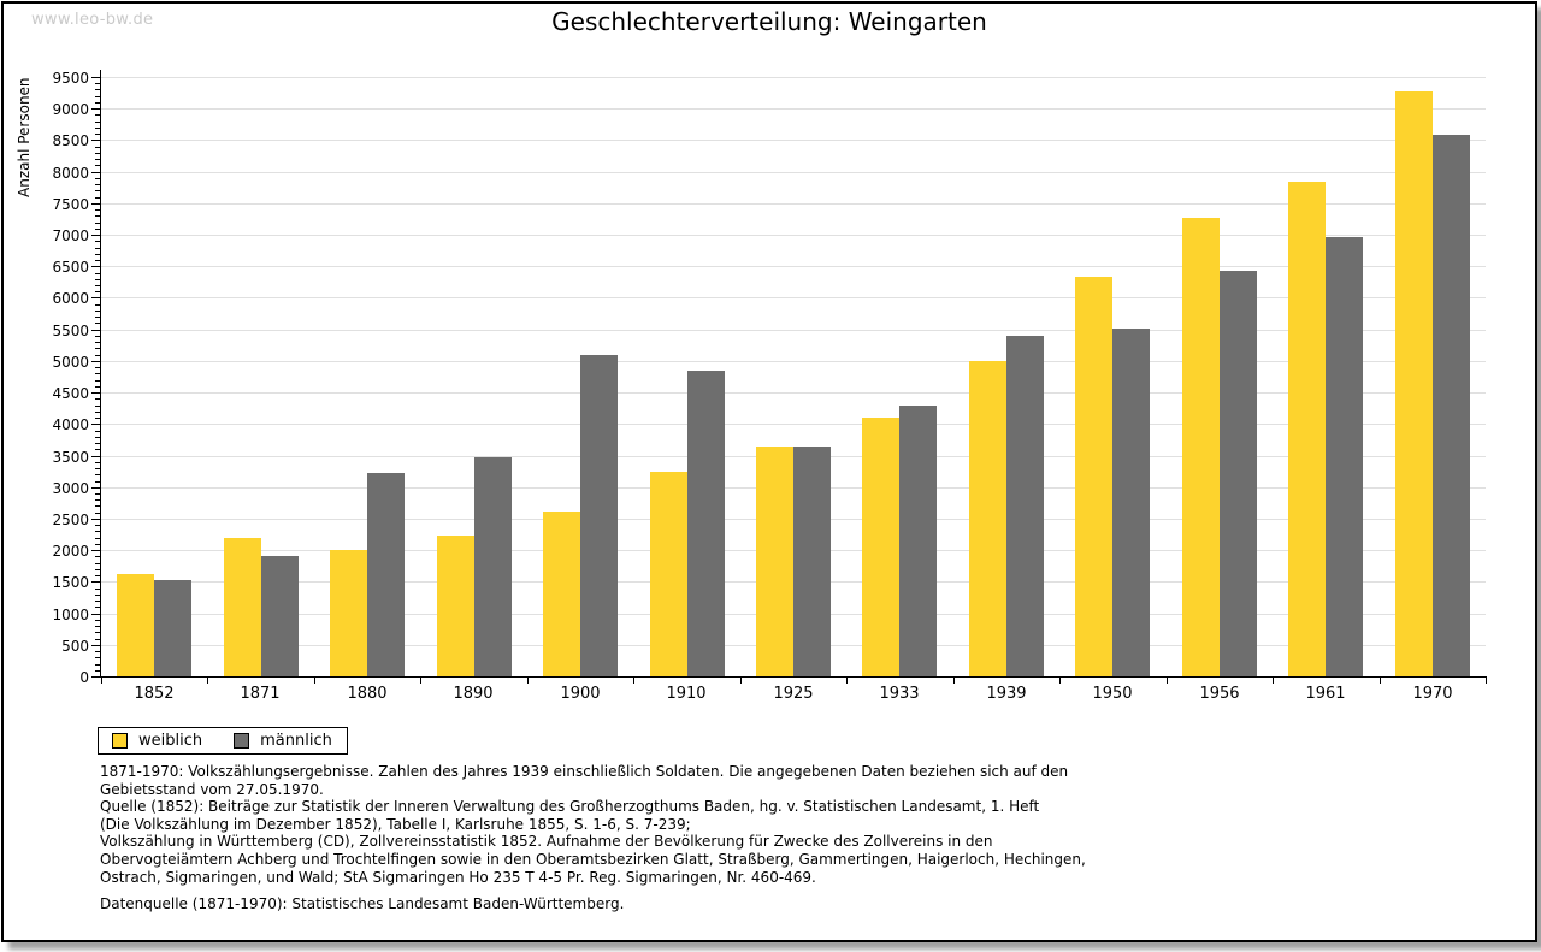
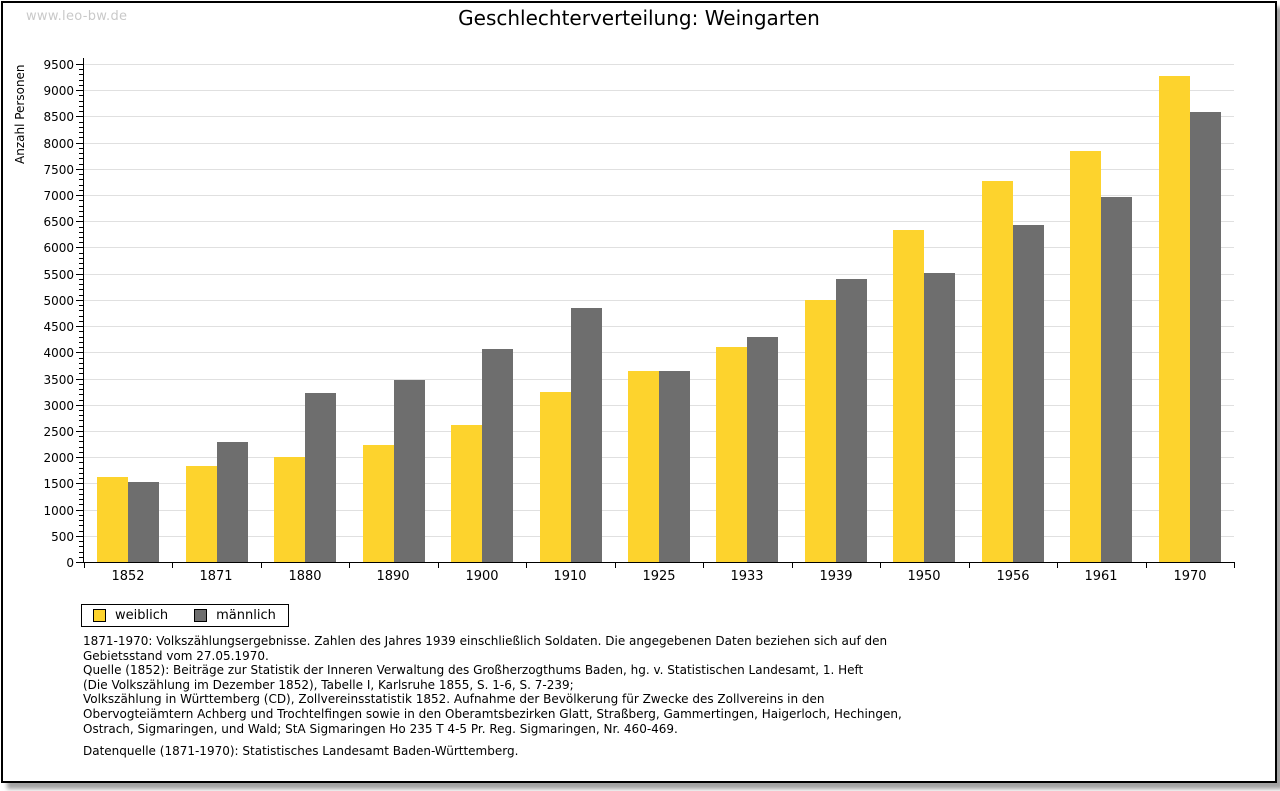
weiblich/1871: 2200 -> 1800
männlich/1871: 1900 -> 2300
männlich/1900: 5100 -> 4100
